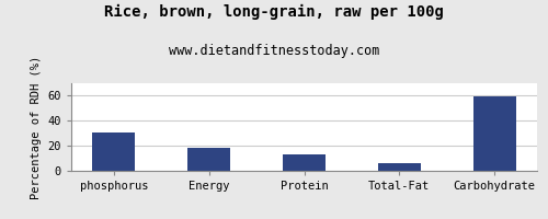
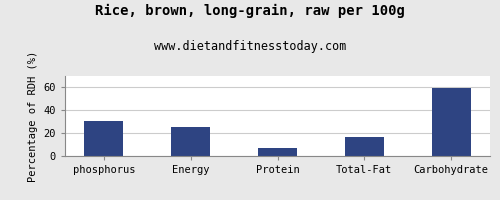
Energy: 18 -> 25
Protein: 13 -> 7
Total-Fat: 6 -> 17
